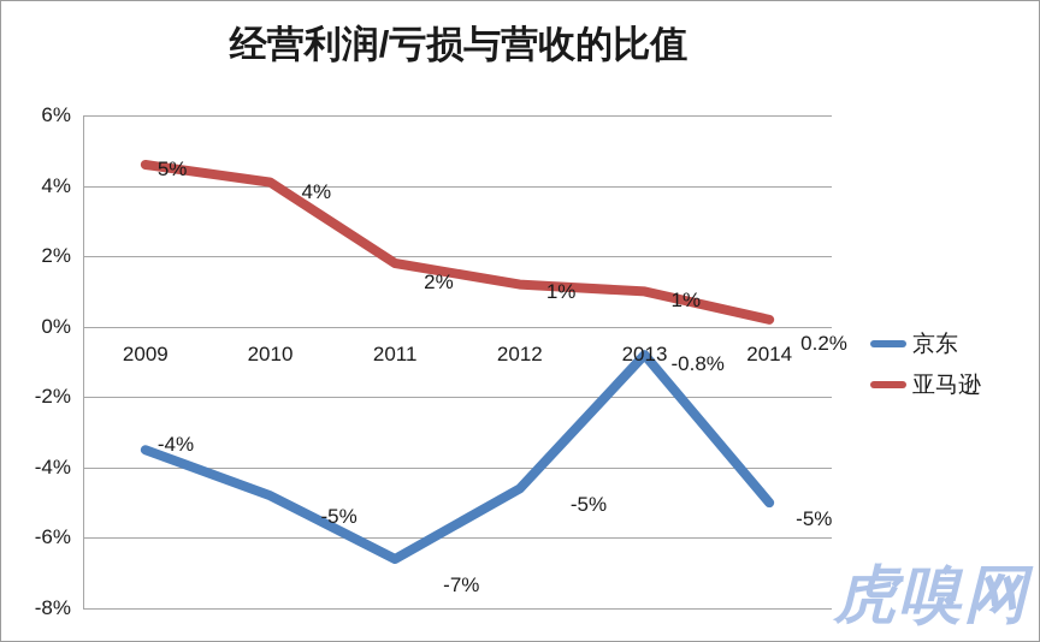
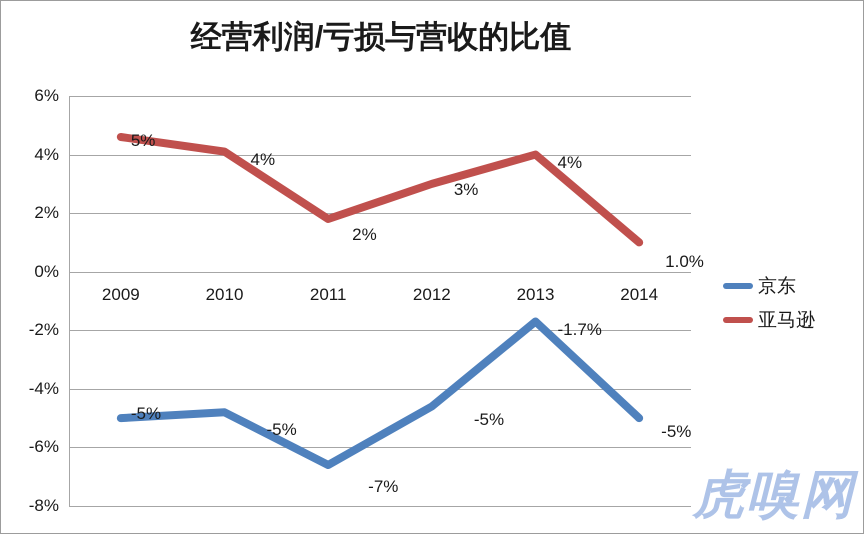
京东/2009: -4% -> -5%
亚马逊/2012: 1% -> 3%
京东/2013: -0.8% -> -1.7%
亚马逊/2013: 1% -> 4%
亚马逊/2014: 0.2% -> 1.0%
